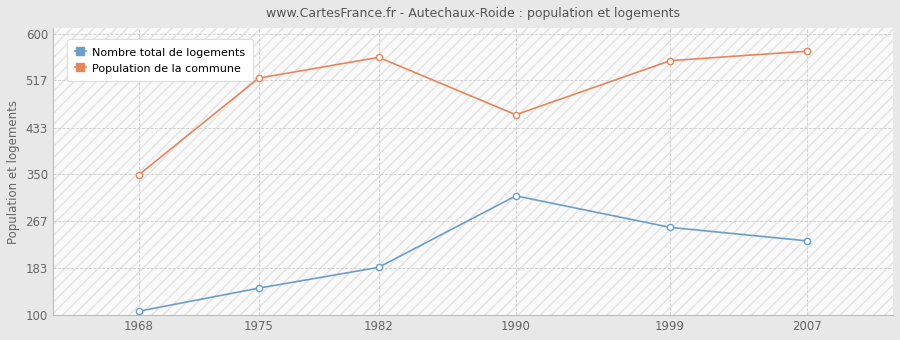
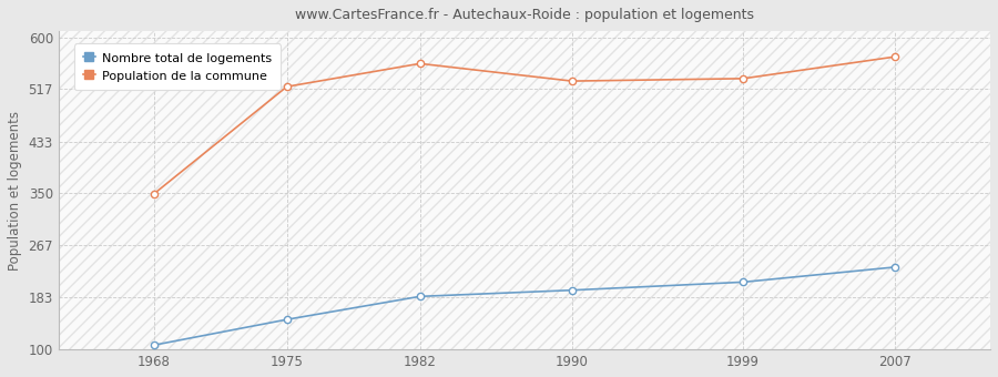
Nombre total de logements/1990: 312 -> 195
Population de la commune/1990: 456 -> 530
Nombre total de logements/1999: 256 -> 208
Population de la commune/1999: 552 -> 534
